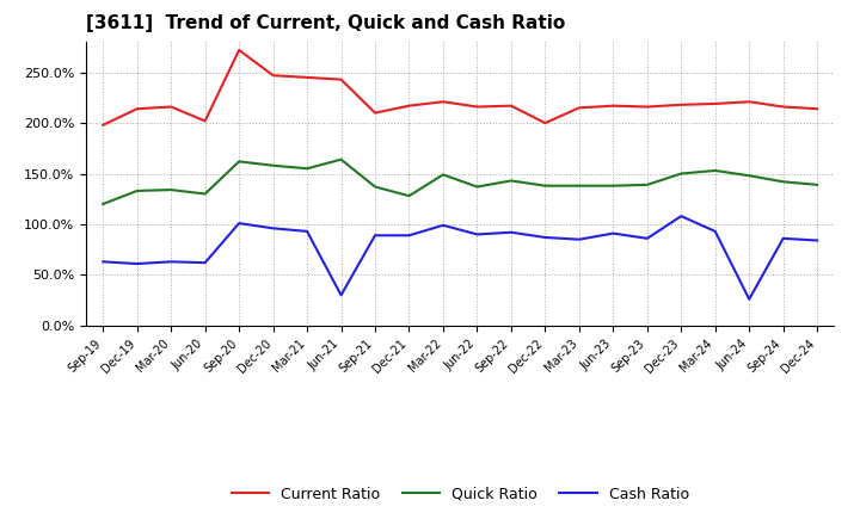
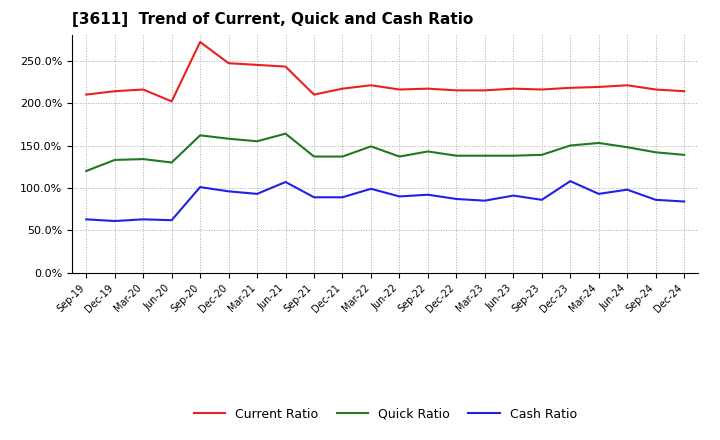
Current Ratio/Sep-19: 198% -> 210%
Cash Ratio/Jun-21: 30% -> 107%
Quick Ratio/Dec-21: 128% -> 137%
Current Ratio/Dec-22: 200% -> 215%
Cash Ratio/Jun-24: 26% -> 98%
